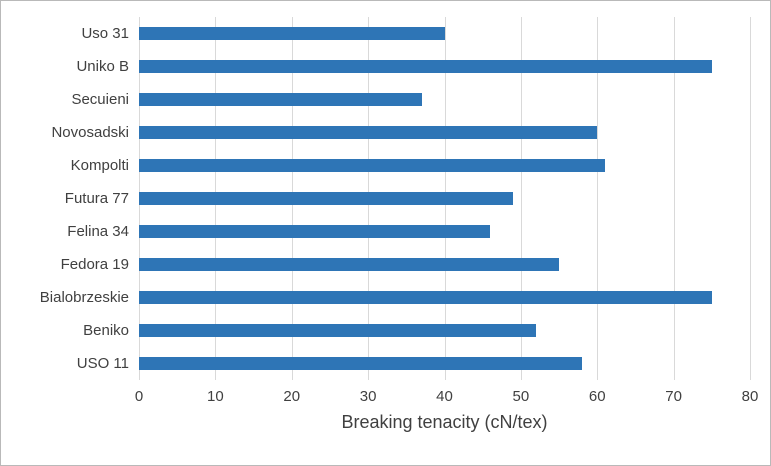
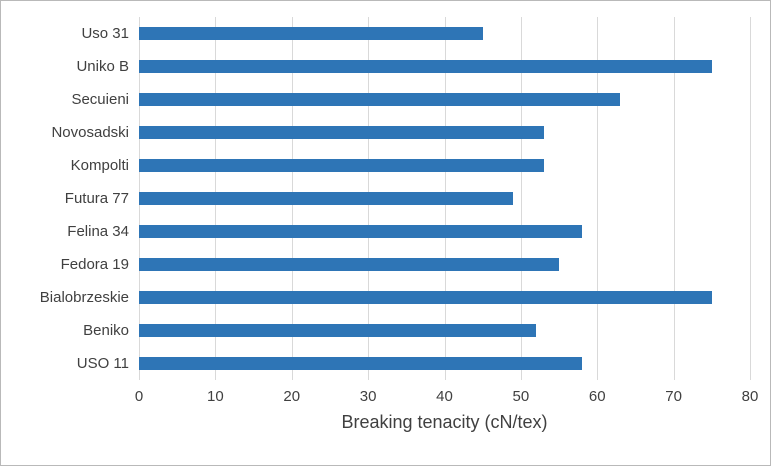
Uso 31: 40 -> 45
Secuieni: 37 -> 63
Novosadski: 60 -> 53
Kompolti: 61 -> 53
Felina 34: 46 -> 58
